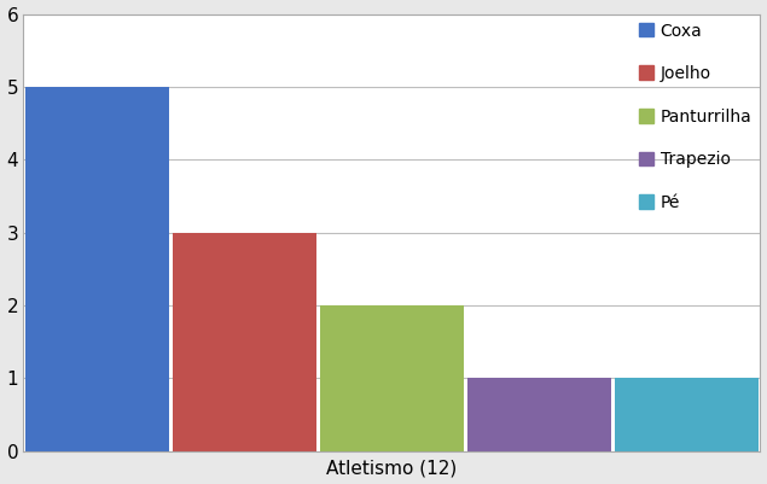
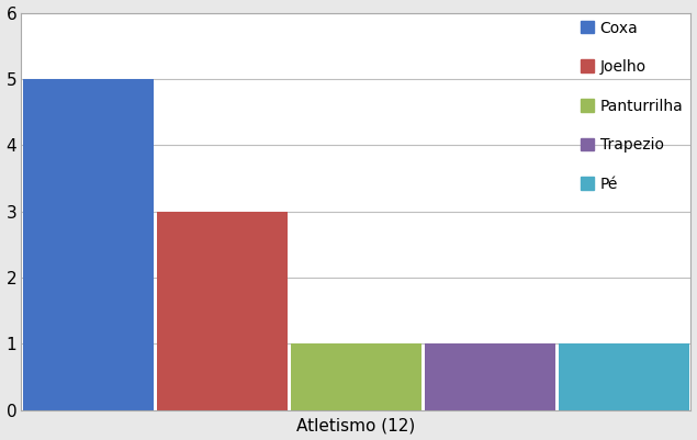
Atletismo (12): 2 -> 1
